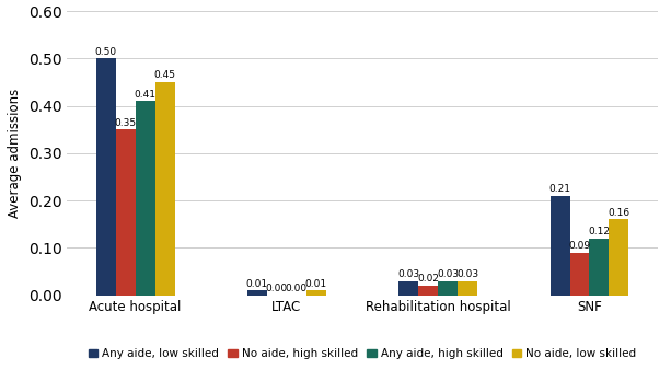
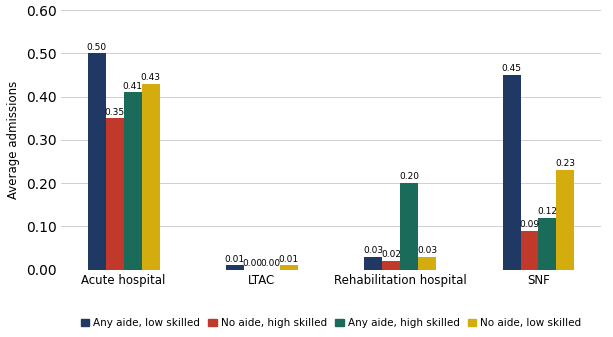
No aide, low skilled/Acute hospital: 0.45 -> 0.43
Any aide, high skilled/Rehabilitation hospital: 0.03 -> 0.20
Any aide, low skilled/SNF: 0.21 -> 0.45
No aide, low skilled/SNF: 0.16 -> 0.23
